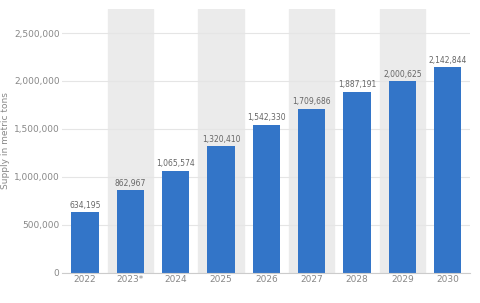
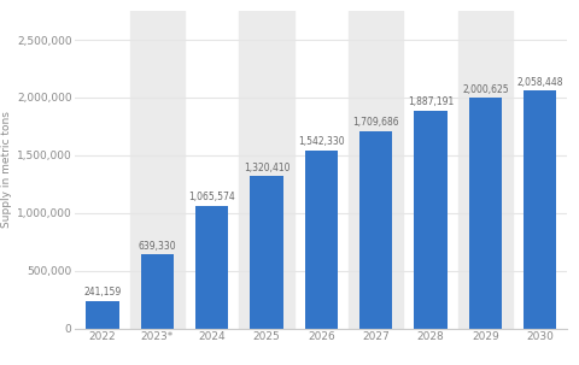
2022: 634,195 -> 241,159
2023*: 862,967 -> 639,330
2030: 2,142,844 -> 2,058,448
